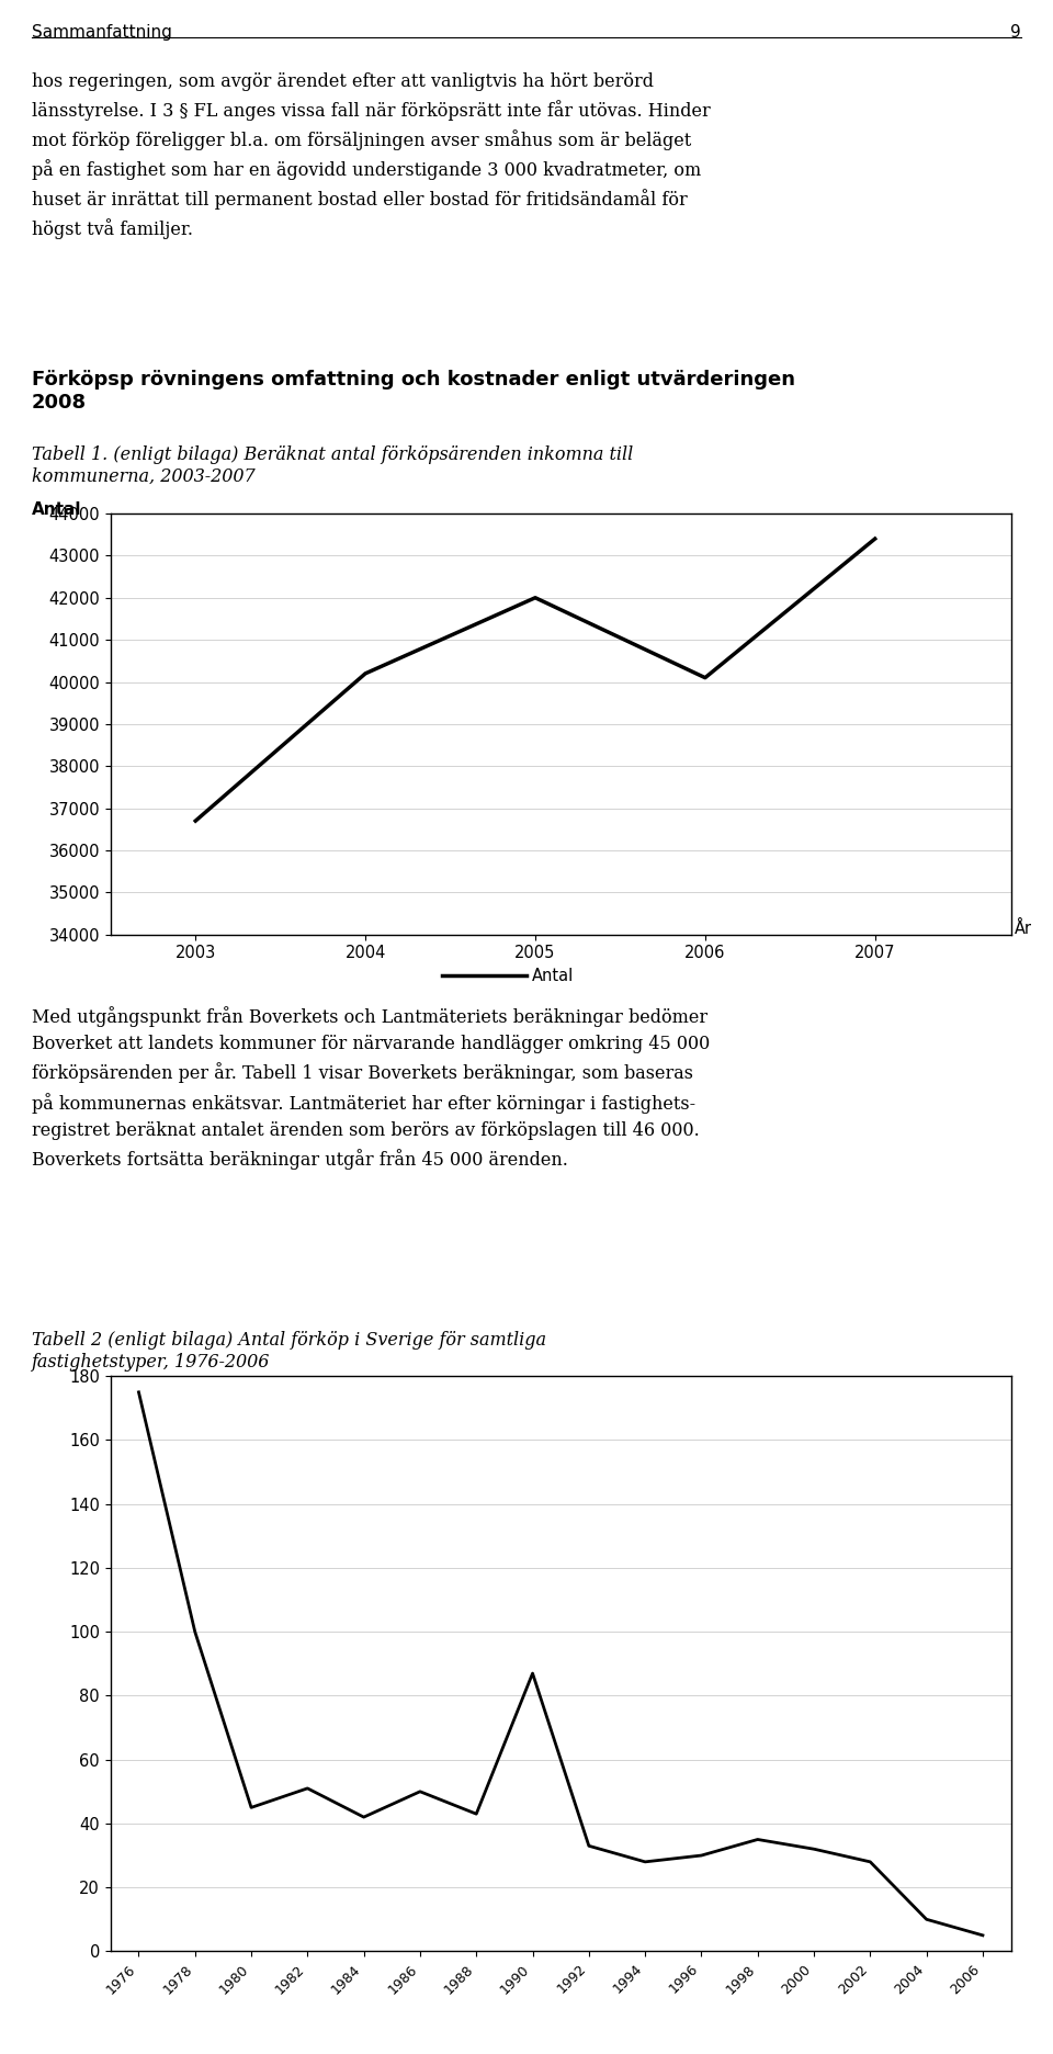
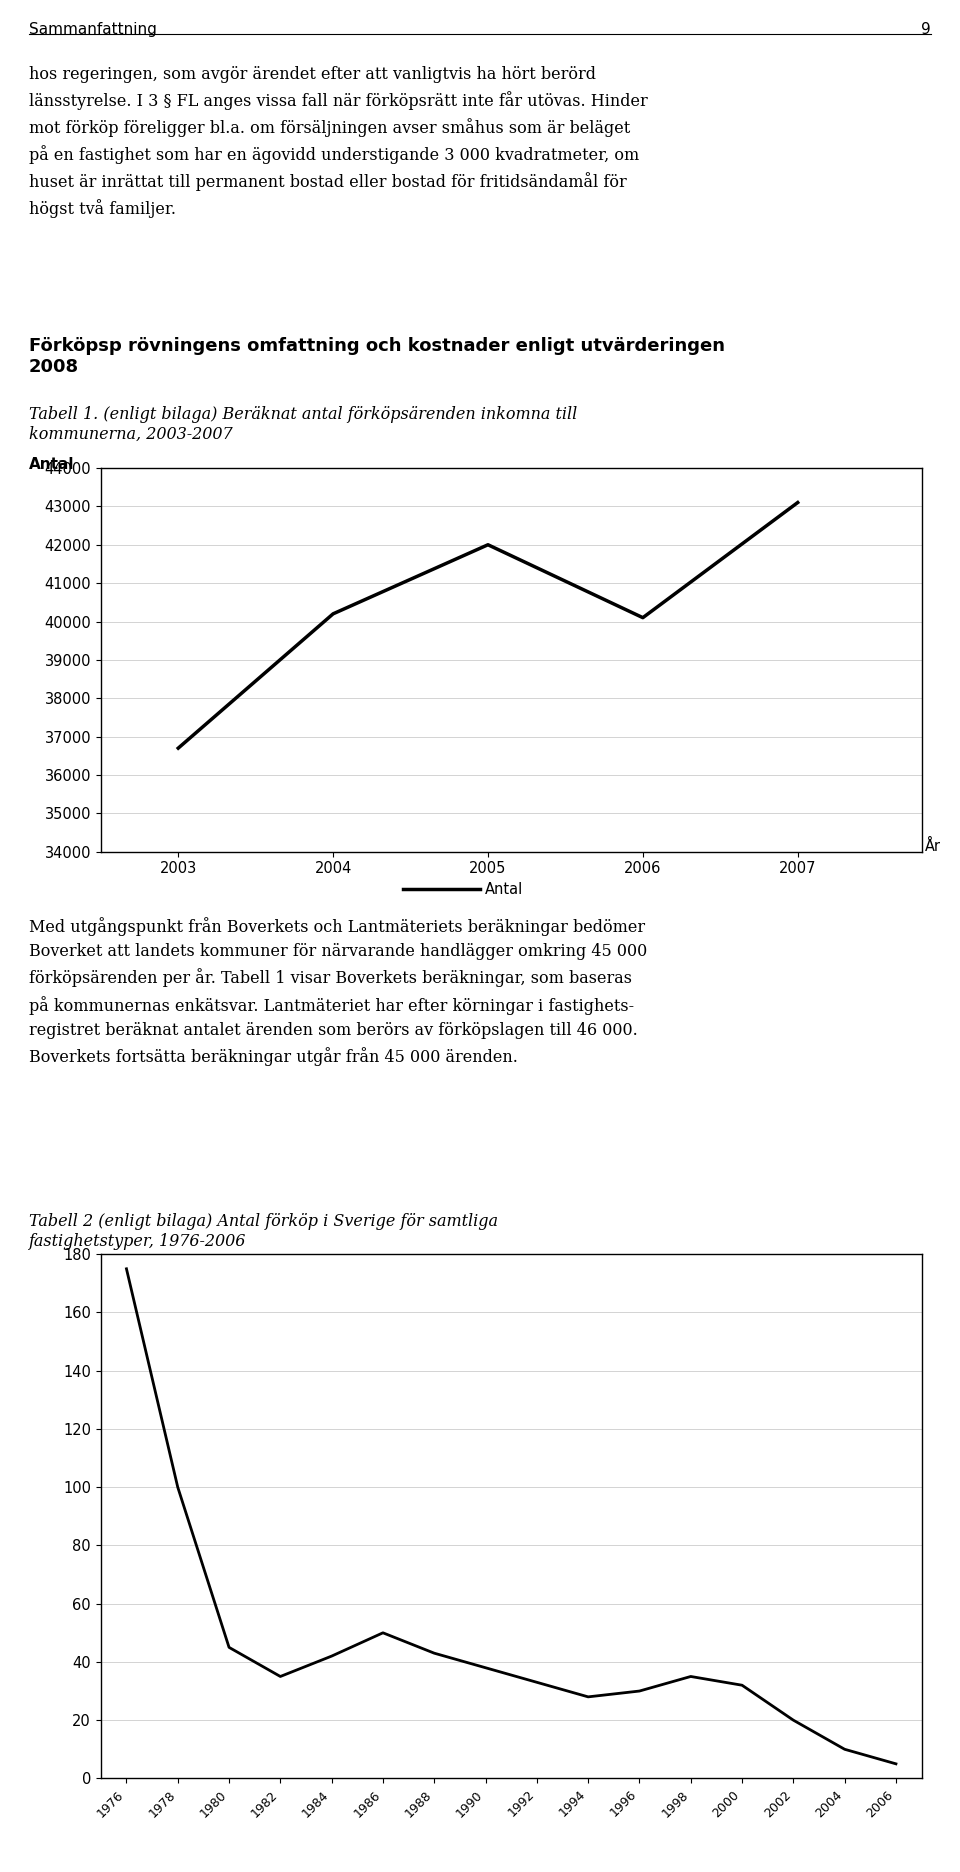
2007: 43400 -> 43100
1982: 51 -> 35
1990: 87 -> 38
2002: 28 -> 20
